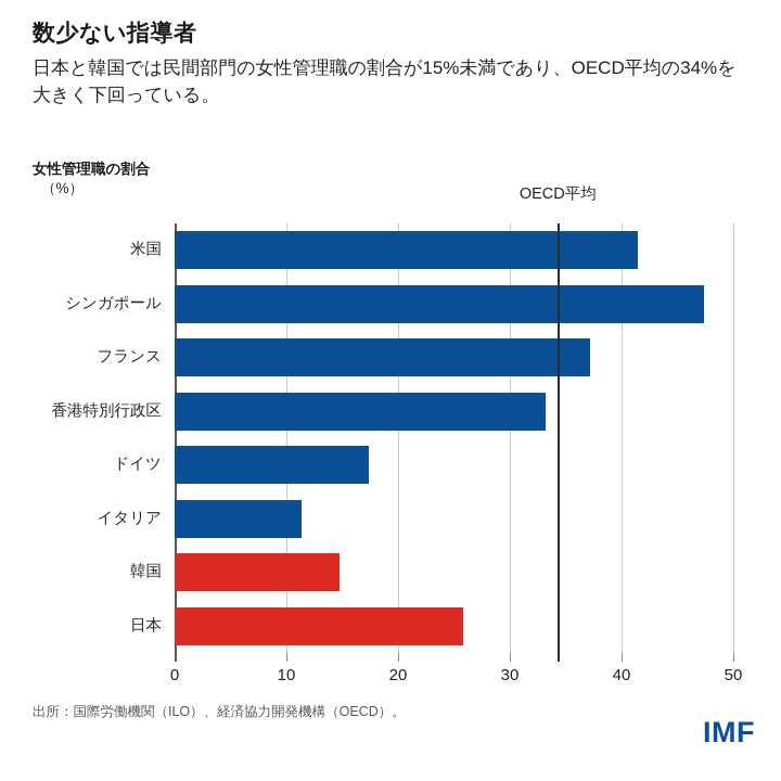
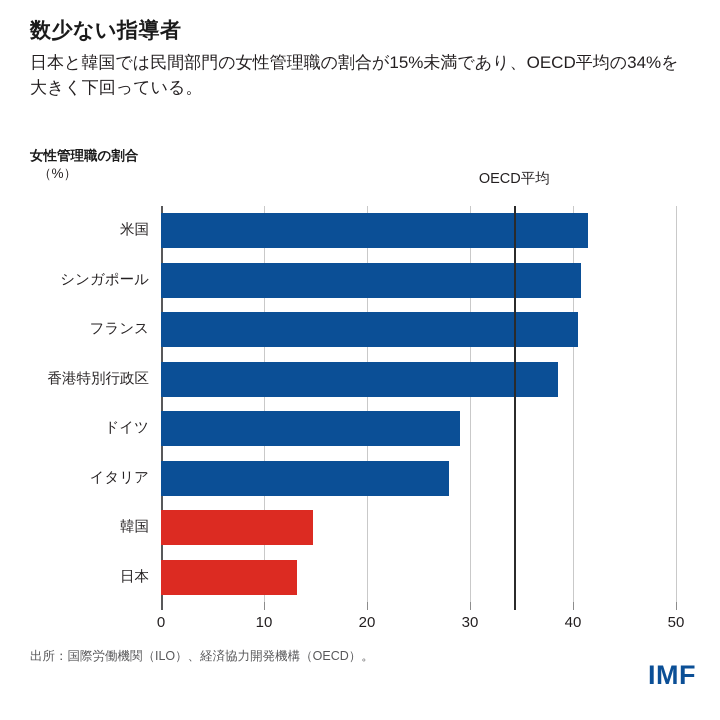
シンガポール: 47.4 -> 40.8
フランス: 37.2 -> 40.5
香港特別行政区: 33.2 -> 38.5
ドイツ: 17.4 -> 29.0
イタリア: 11.4 -> 28.0
日本: 25.8 -> 13.2
